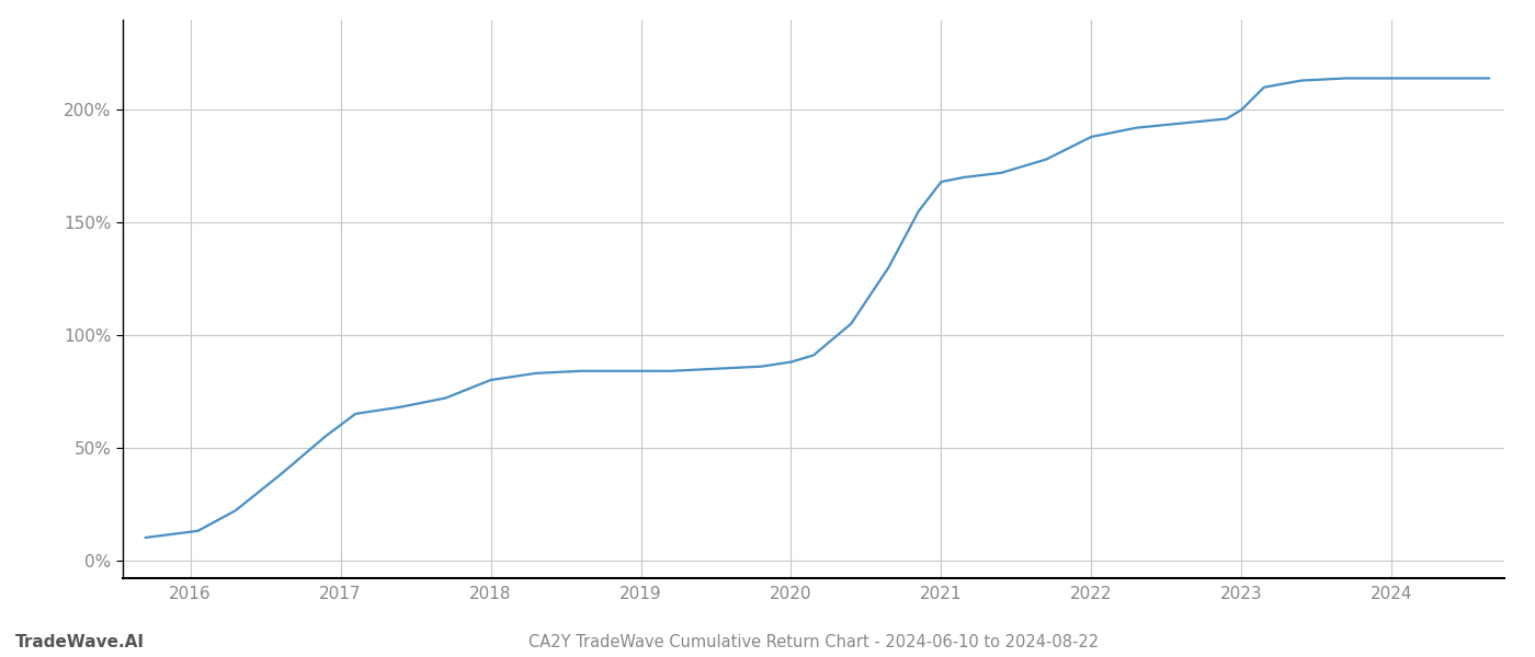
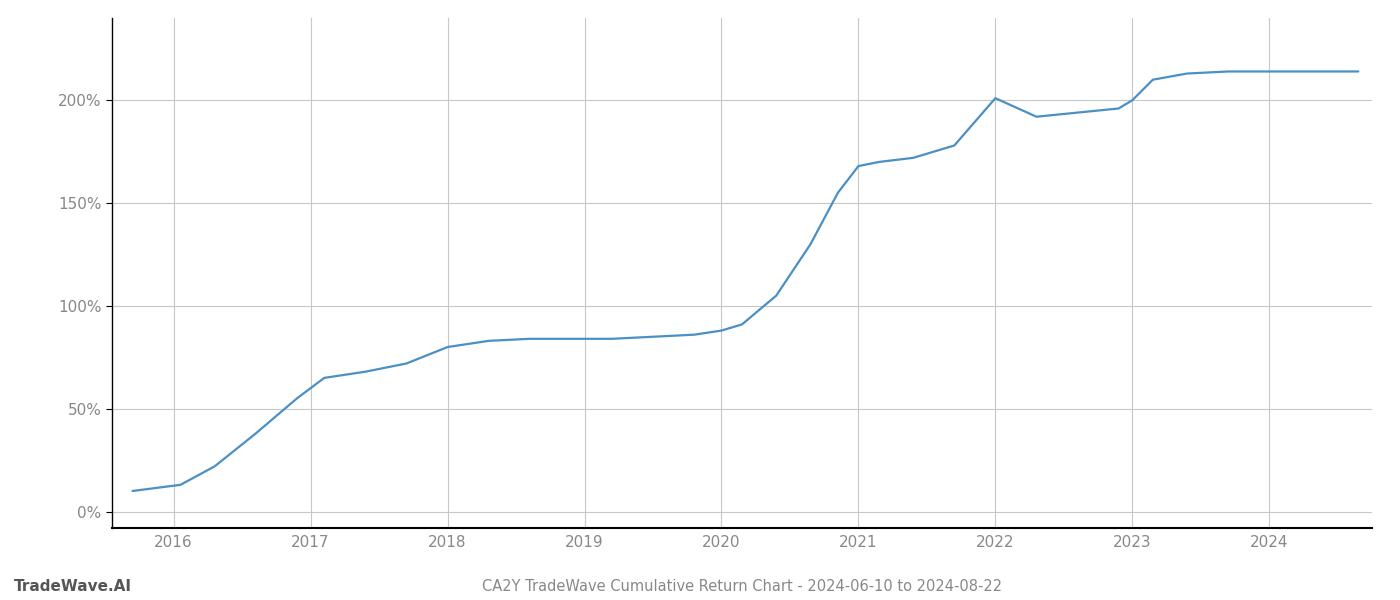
2022: 188% -> 201%
